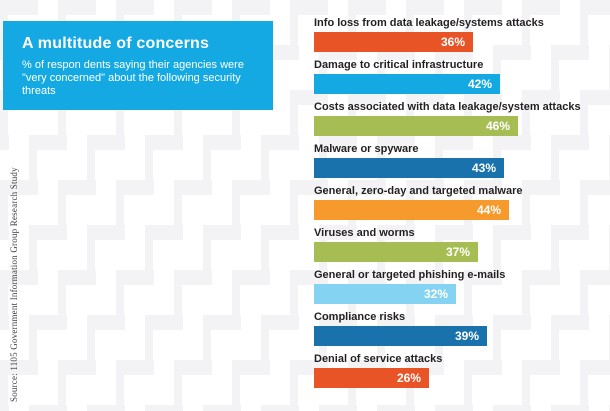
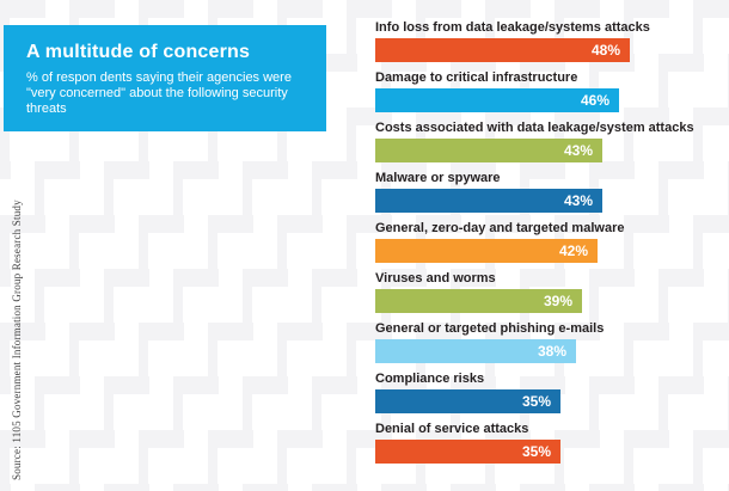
Info loss from data leakage/systems attacks: 36% -> 48%
Damage to critical infrastructure: 42% -> 46%
Costs associated with data leakage/system attacks: 46% -> 43%
General, zero-day and targeted malware: 44% -> 42%
Viruses and worms: 37% -> 39%
General or targeted phishing e-mails: 32% -> 38%
Compliance risks: 39% -> 35%
Denial of service attacks: 26% -> 35%
